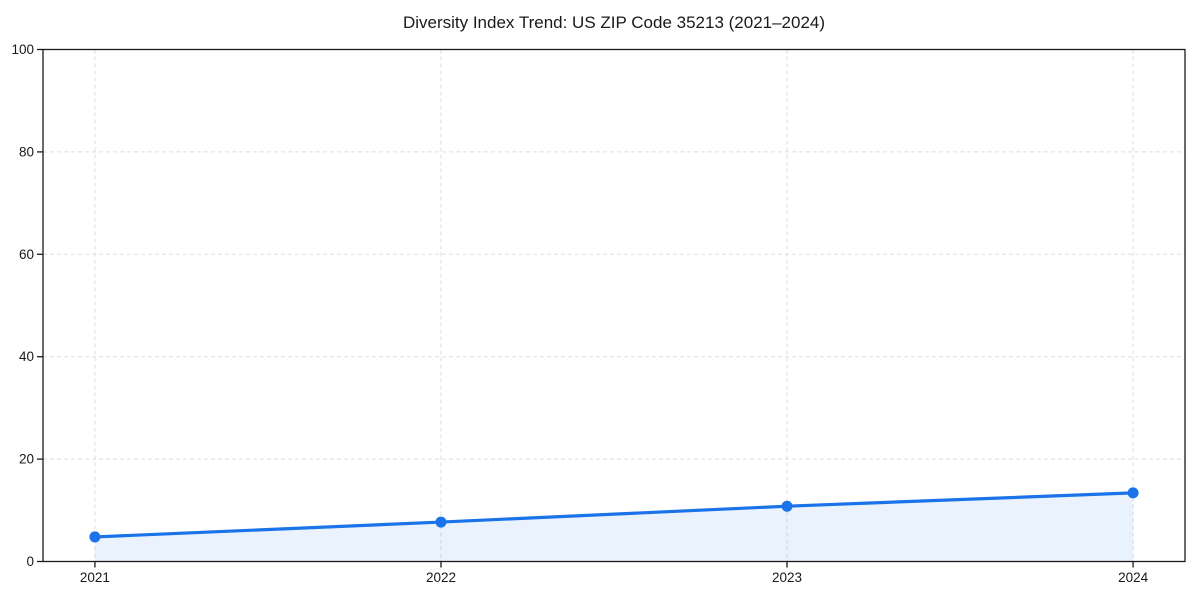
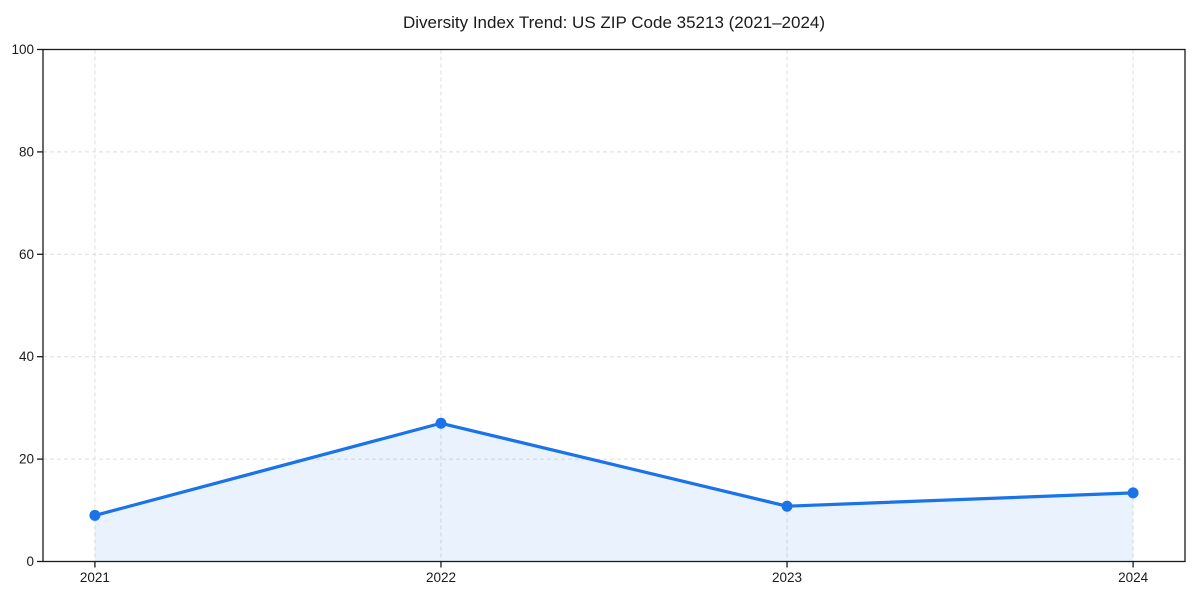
2021: 5 -> 9
2022: 8 -> 27
